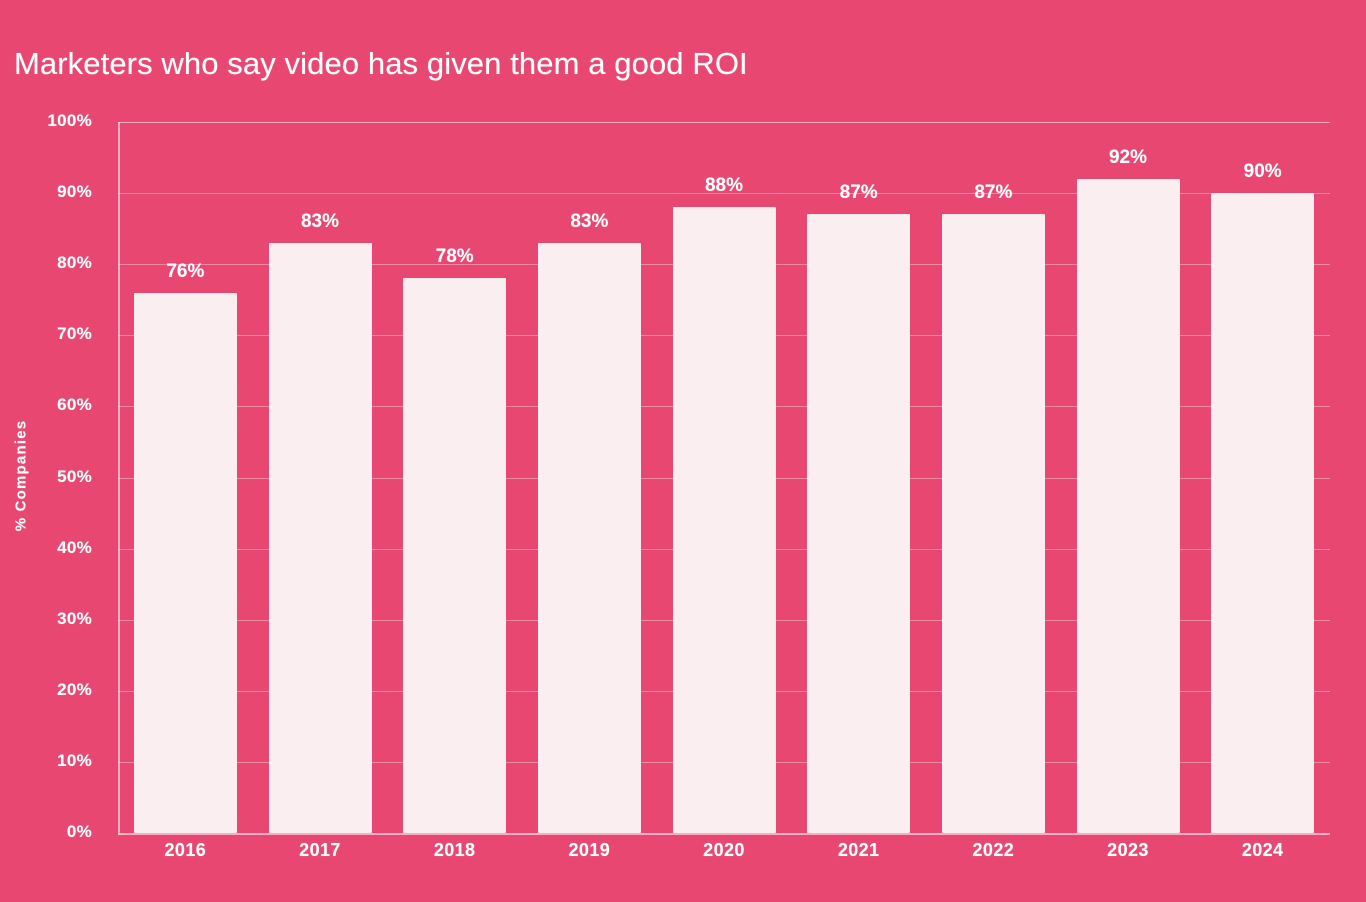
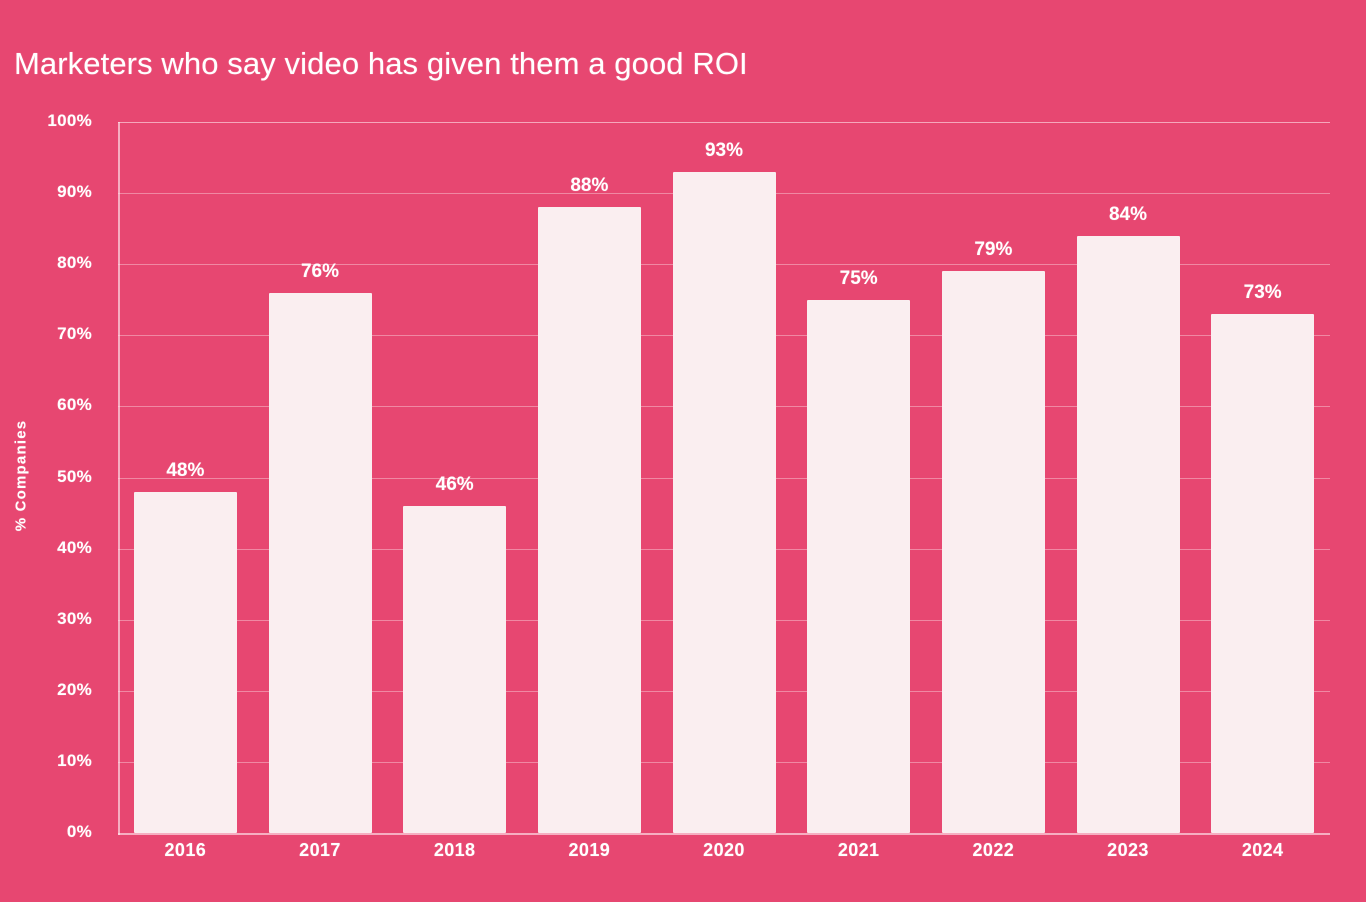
2016: 76% -> 48%
2017: 83% -> 76%
2018: 78% -> 46%
2019: 83% -> 88%
2020: 88% -> 93%
2021: 87% -> 75%
2022: 87% -> 79%
2023: 92% -> 84%
2024: 90% -> 73%
